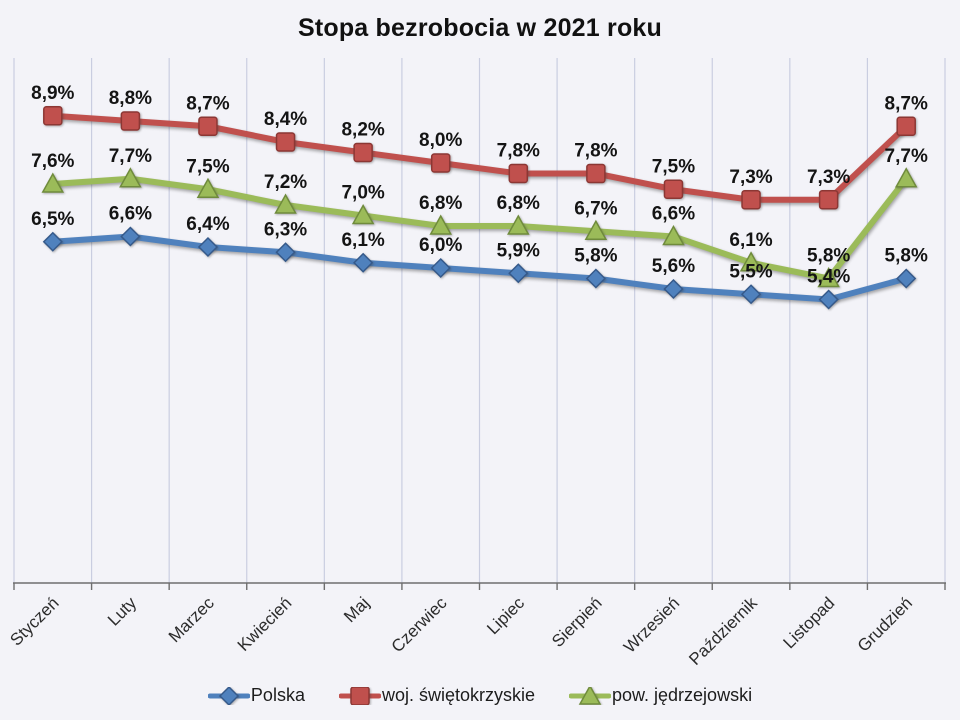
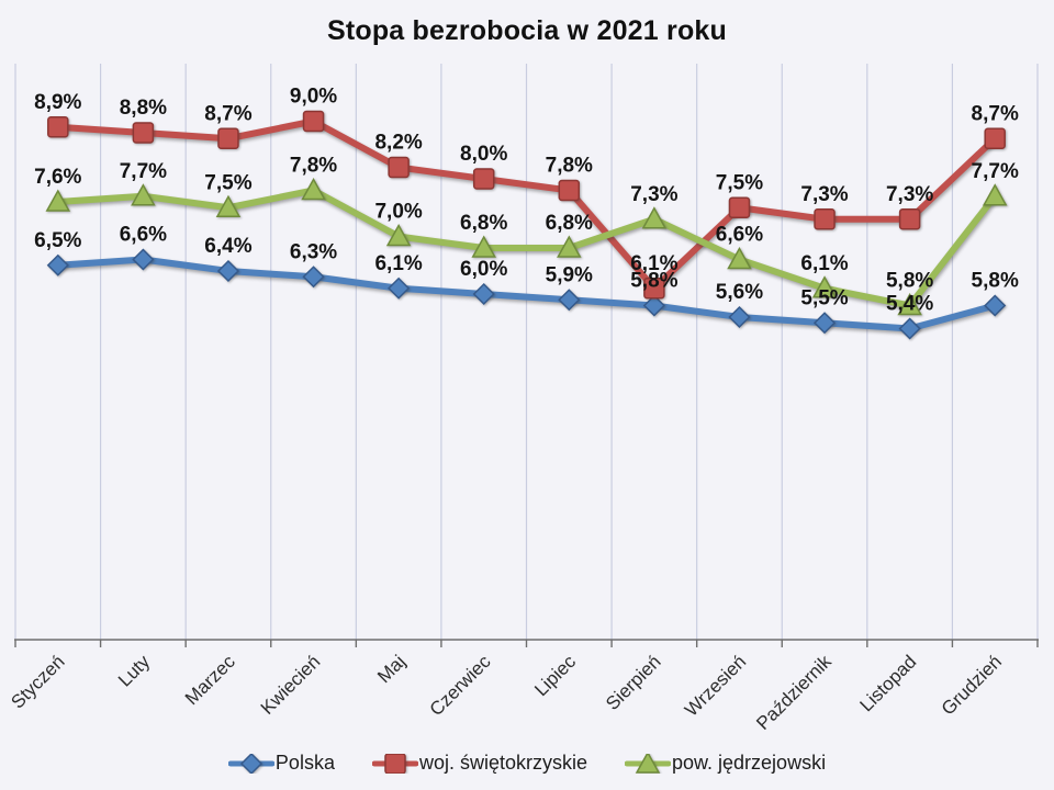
woj. świętokrzyskie/Kwiecień: 8,4% -> 9,0%
pow. jędrzejowski/Kwiecień: 7,2% -> 7,8%
woj. świętokrzyskie/Sierpień: 7,8% -> 6,1%
pow. jędrzejowski/Sierpień: 6,7% -> 7,3%
